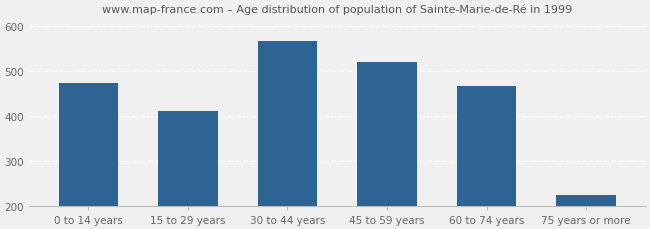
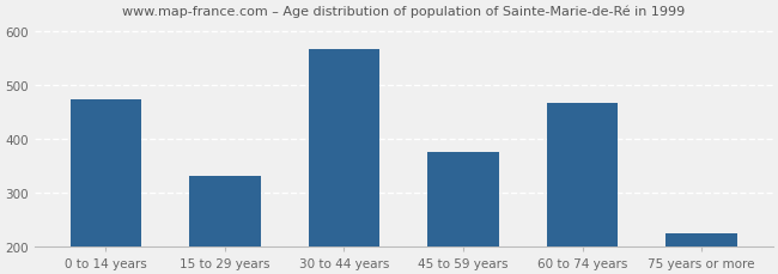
15 to 29 years: 412 -> 330
45 to 59 years: 521 -> 375
